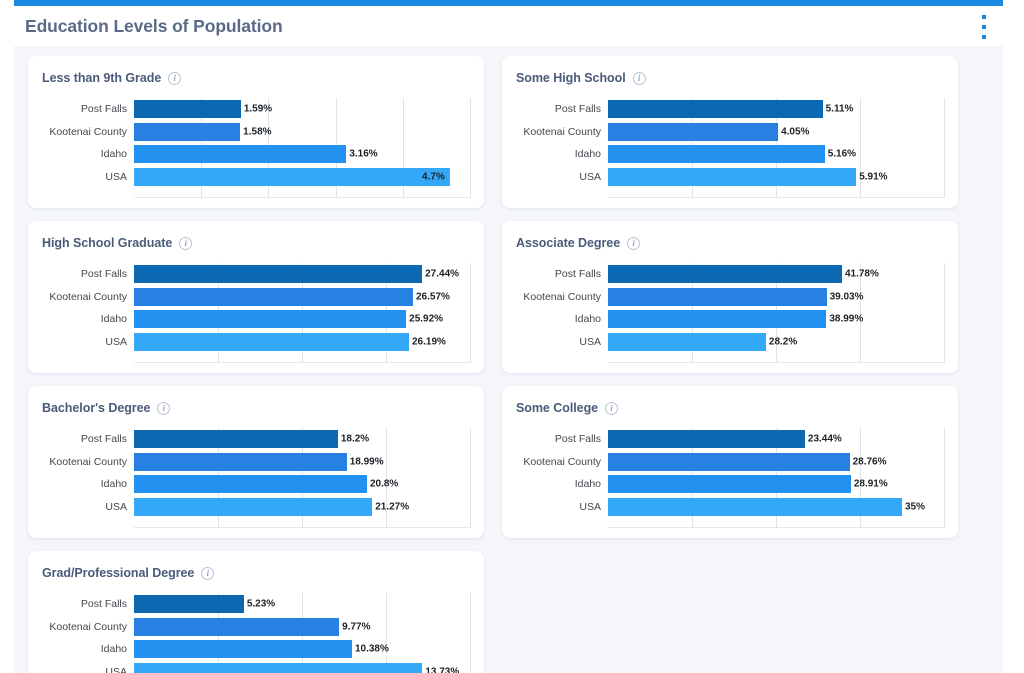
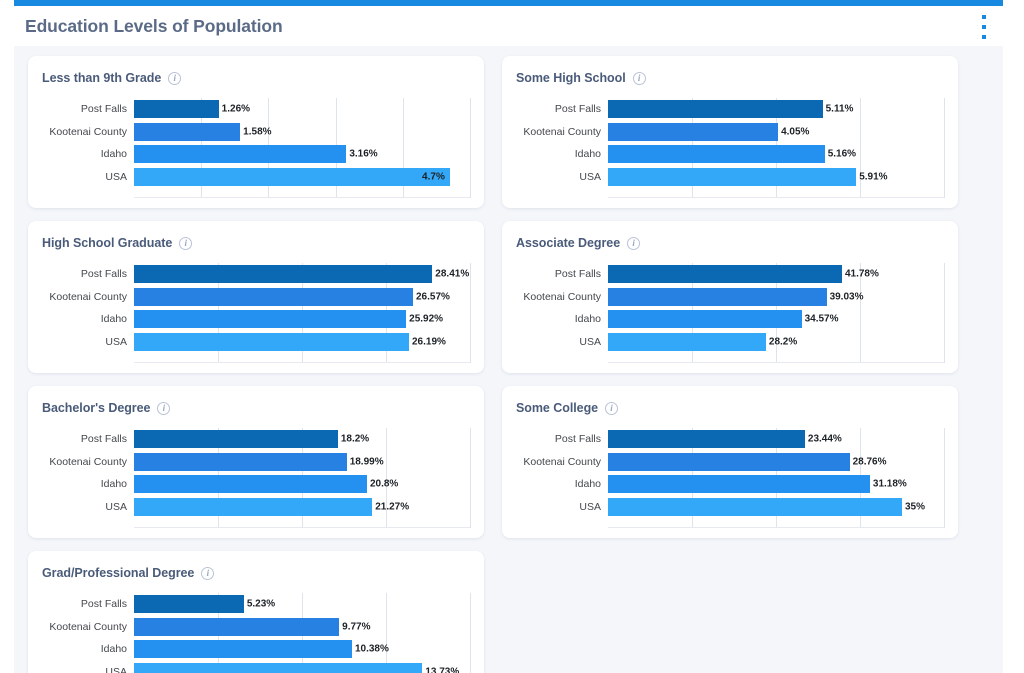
Less than 9th Grade/Post Falls: 1.59% -> 1.26%
High School Graduate/Post Falls: 27.44% -> 28.41%
Associate Degree/Idaho: 38.99% -> 34.57%
Some College/Idaho: 28.91% -> 31.18%
